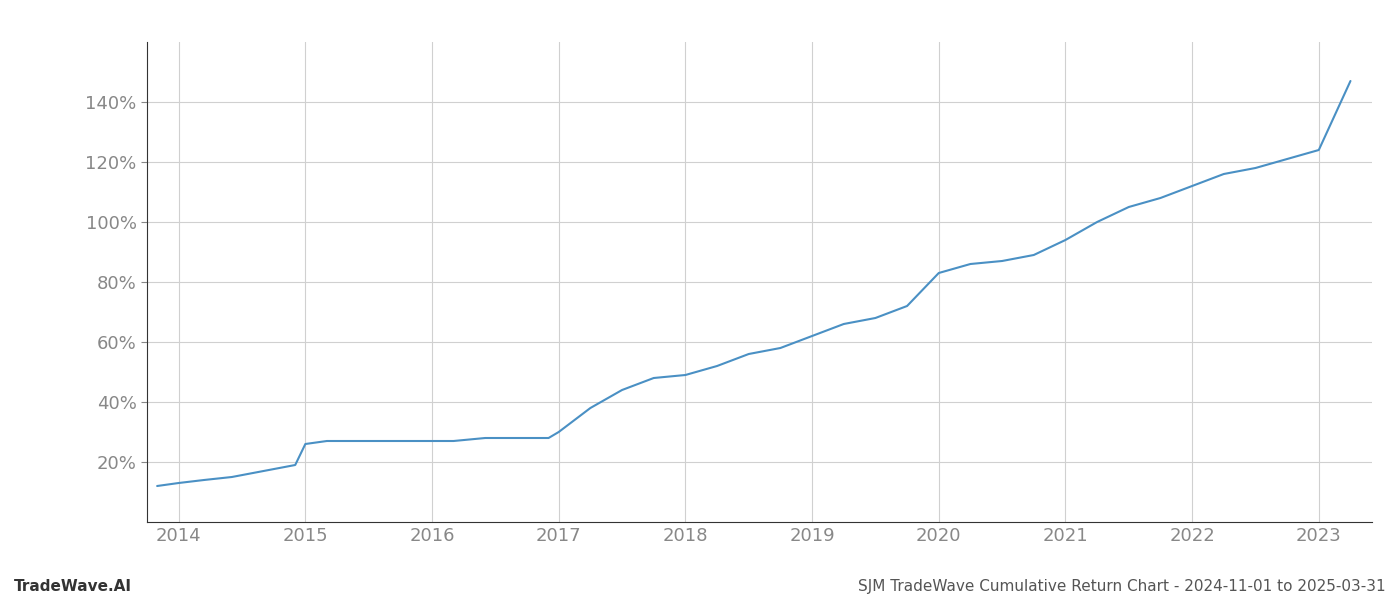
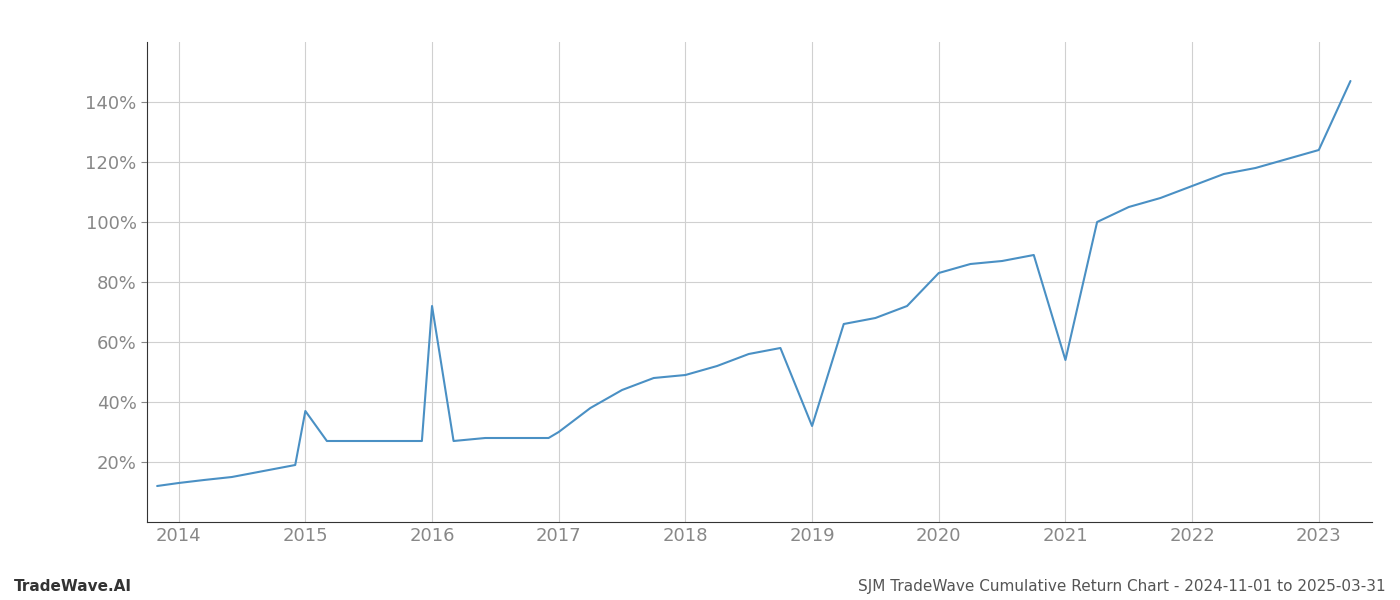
2015: 26% -> 37%
2016: 27% -> 72%
2019: 62% -> 32%
2021: 94% -> 54%
